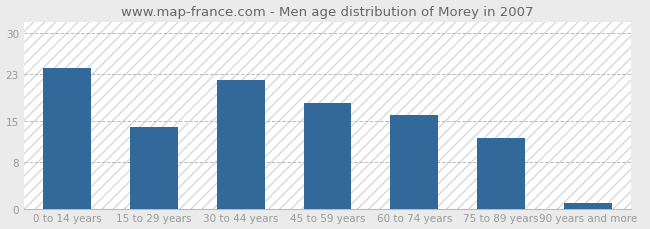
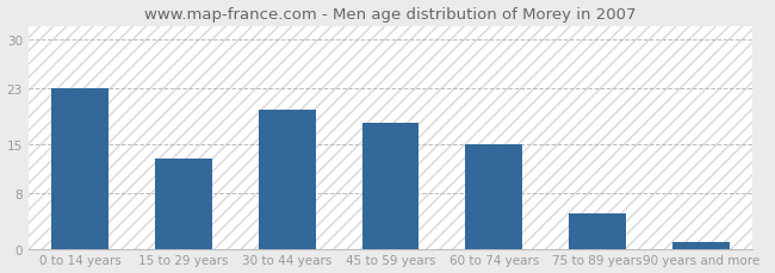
0 to 14 years: 24 -> 23
15 to 29 years: 14 -> 13
30 to 44 years: 22 -> 20
60 to 74 years: 16 -> 15
75 to 89 years: 12 -> 5
